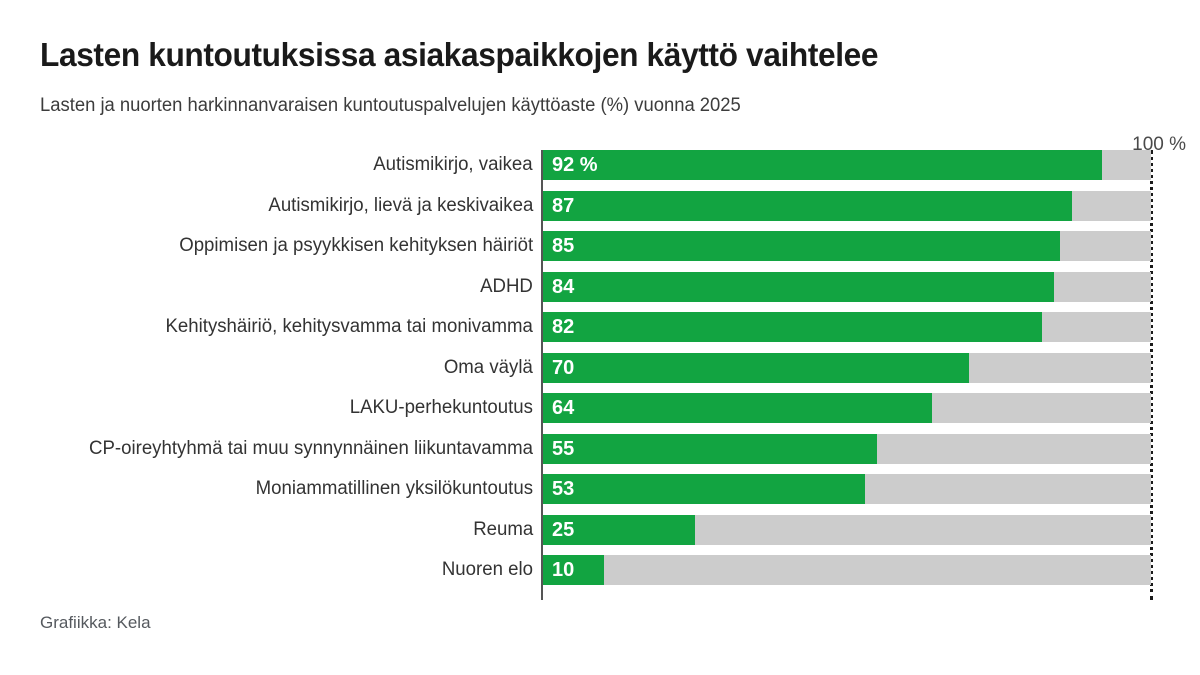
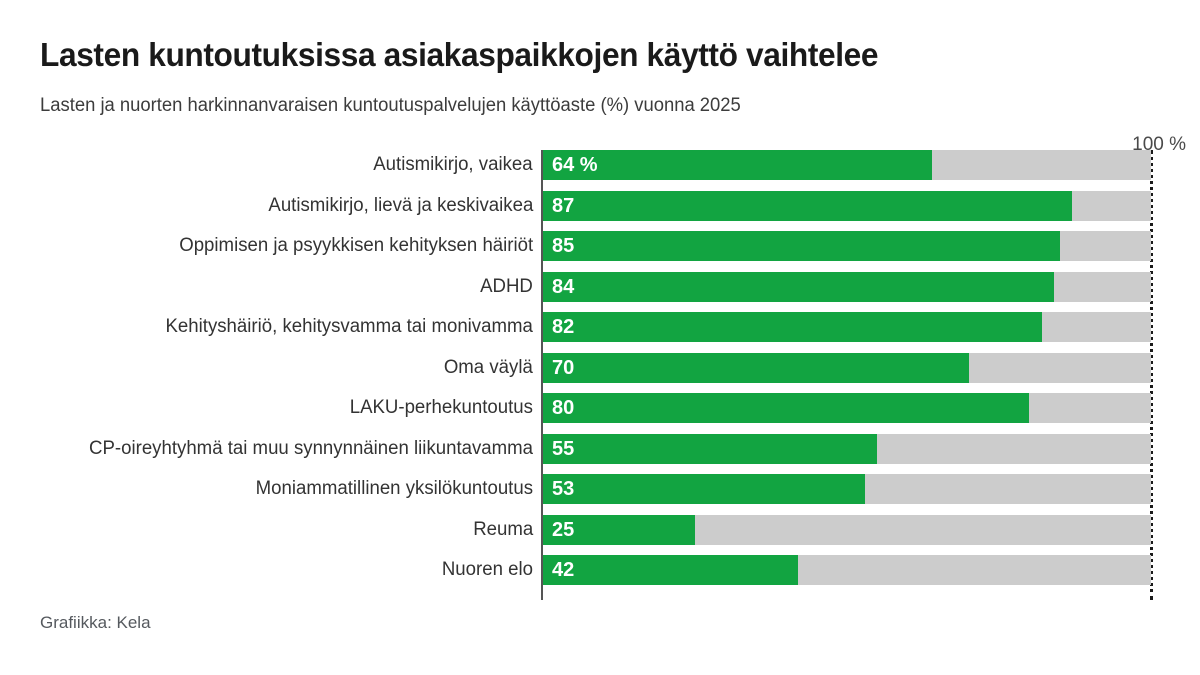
Autismikirjo, vaikea: 92 -> 64
LAKU-perhekuntoutus: 64 -> 80
Nuoren elo: 10 -> 42
